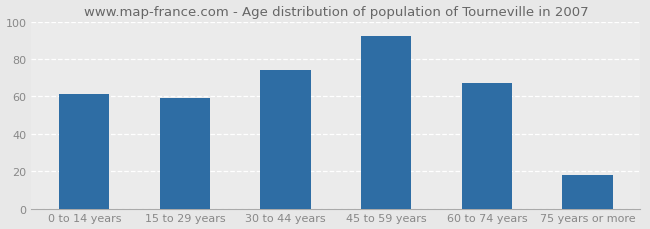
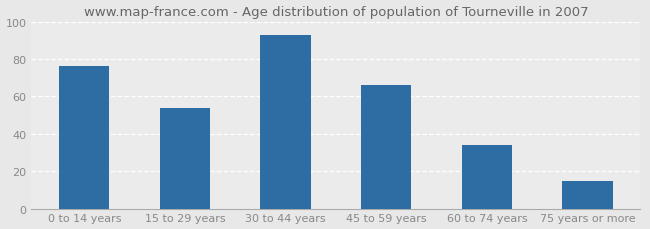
0 to 14 years: 61 -> 76
15 to 29 years: 59 -> 54
30 to 44 years: 74 -> 93
45 to 59 years: 92 -> 66
60 to 74 years: 67 -> 34
75 years or more: 18 -> 15
